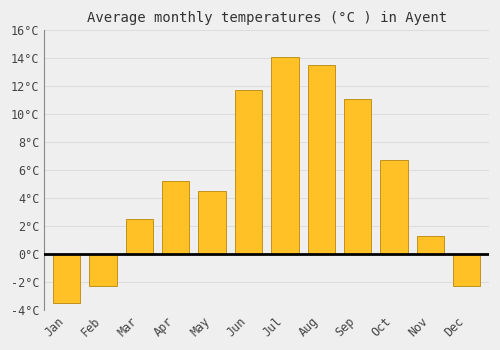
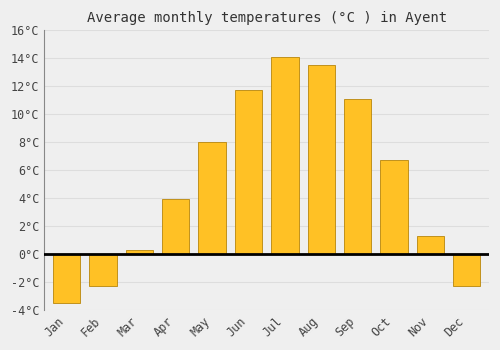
Mar: 2.5°C -> 0.3°C
Apr: 5.2°C -> 3.9°C
May: 4.5°C -> 8.0°C
